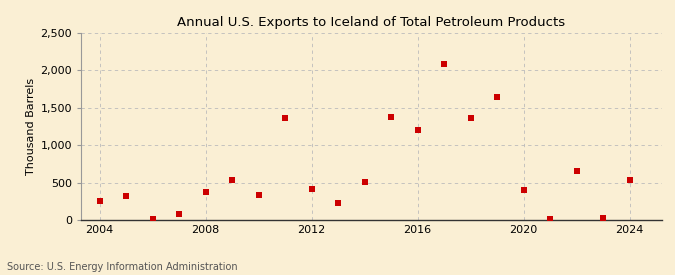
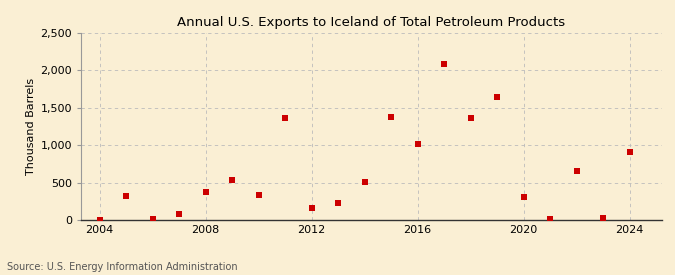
2004: 260 -> 0
2012: 420 -> 160
2016: 1,200 -> 1,010
2020: 400 -> 310
2024: 540 -> 910
